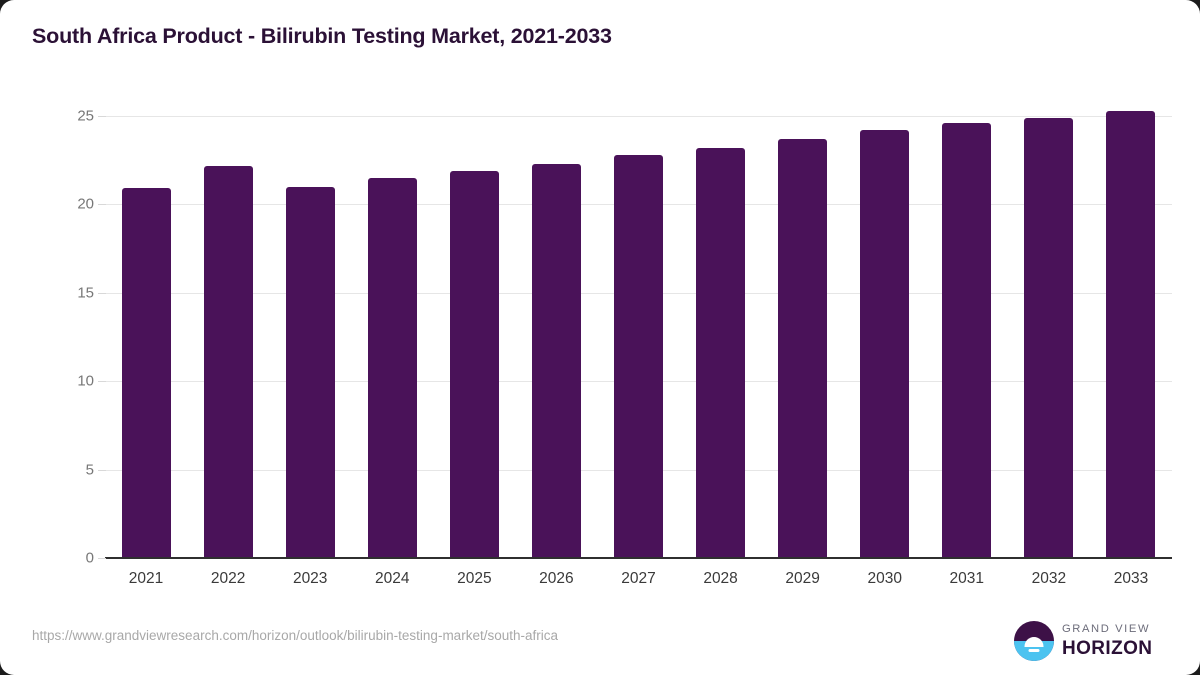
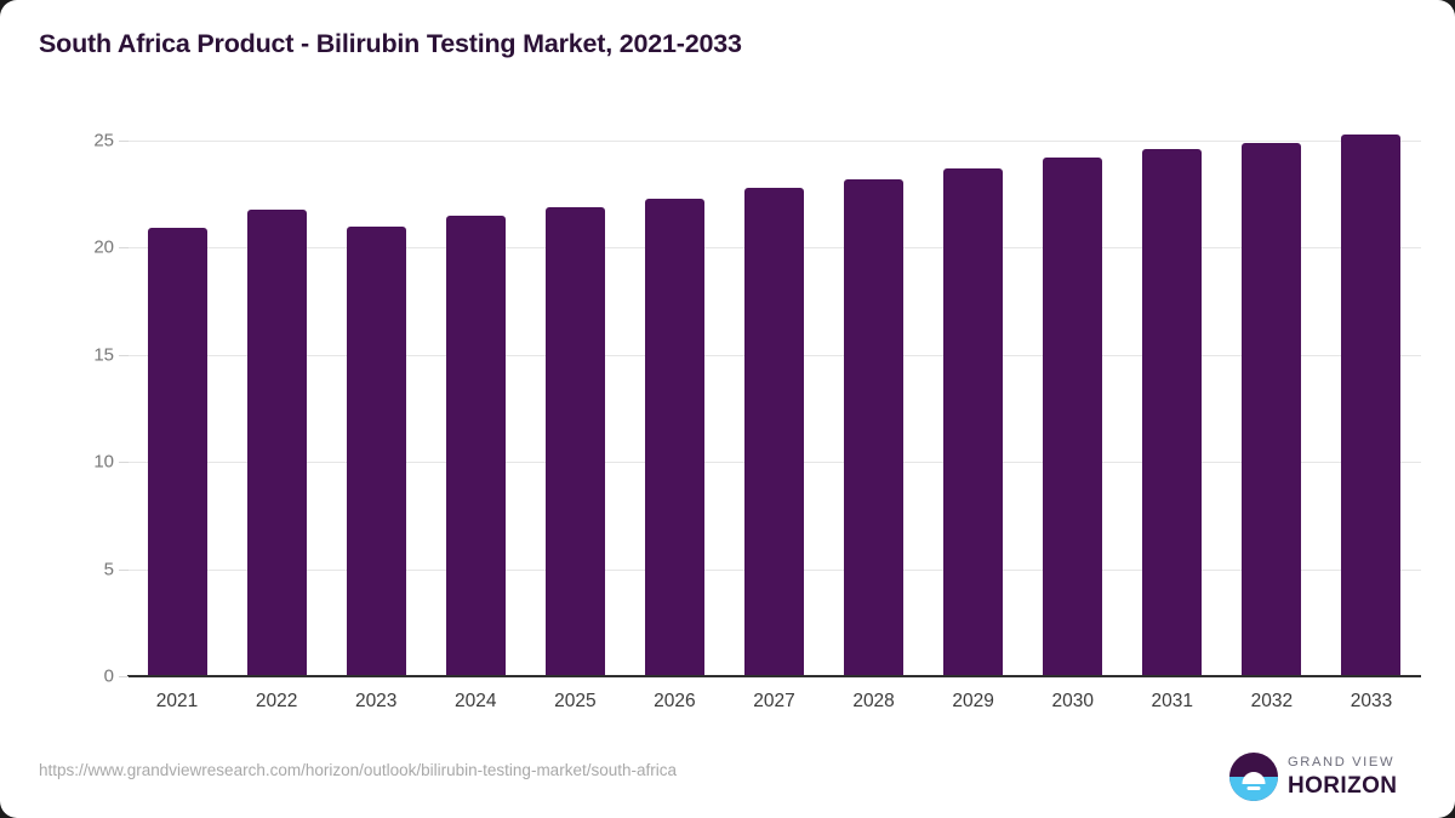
2022: 22.2 -> 21.8
